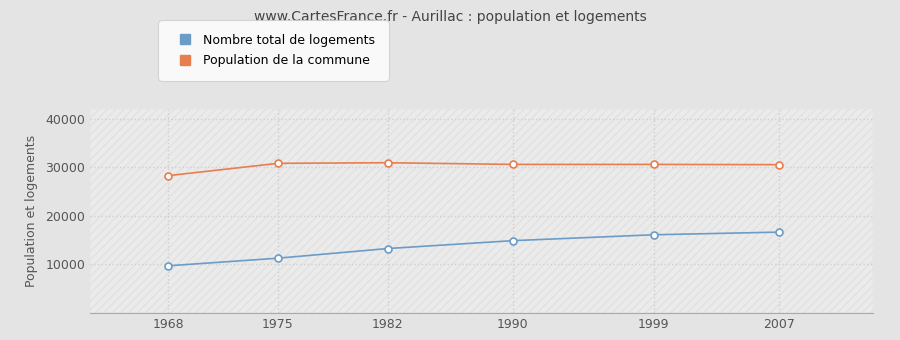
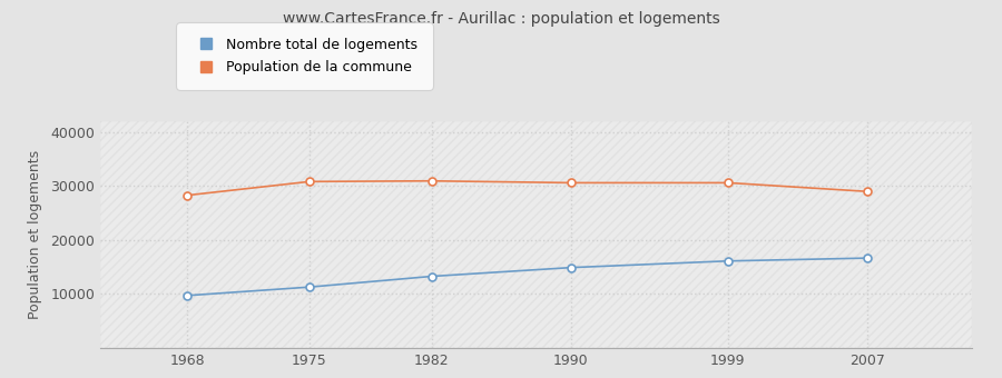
Population de la commune/2007: 30500 -> 28900
